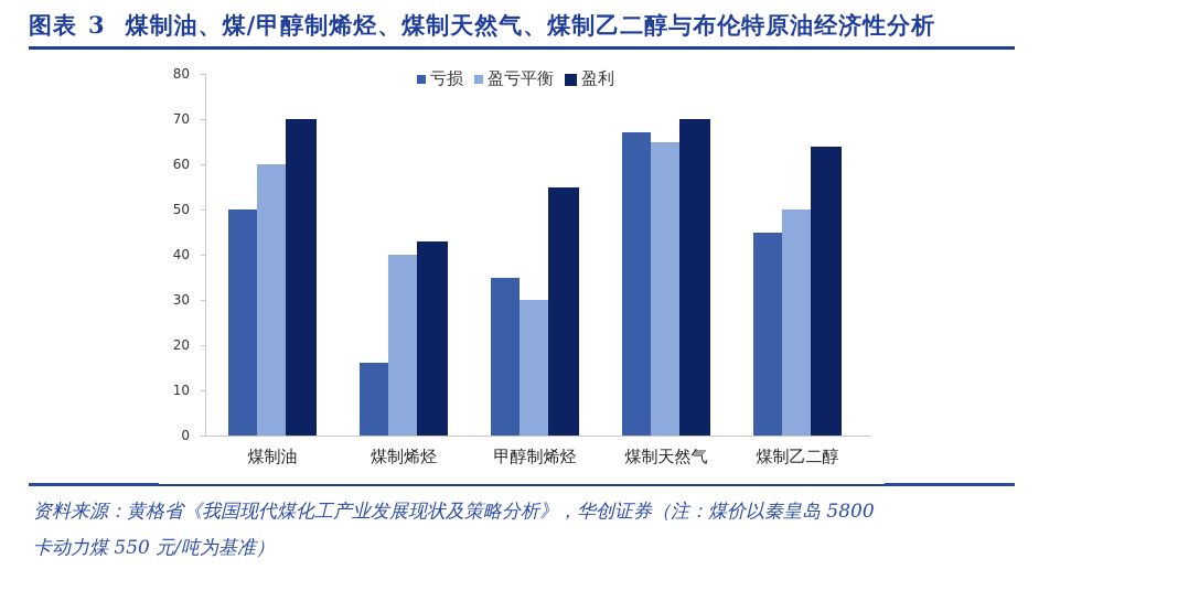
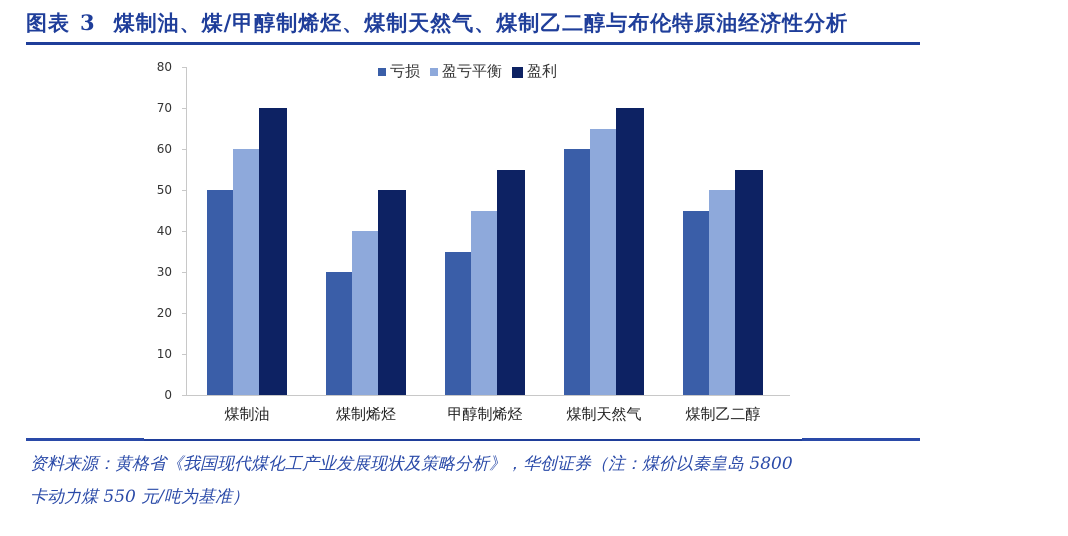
亏损/煤制烯烃: 16 -> 30
盈利/煤制烯烃: 43 -> 50
盈亏平衡/甲醇制烯烃: 30 -> 45
亏损/煤制天然气: 67 -> 60
盈利/煤制乙二醇: 64 -> 55
